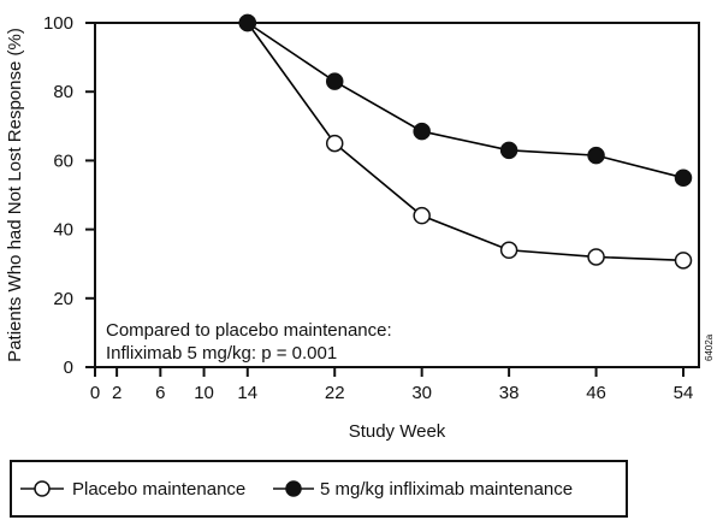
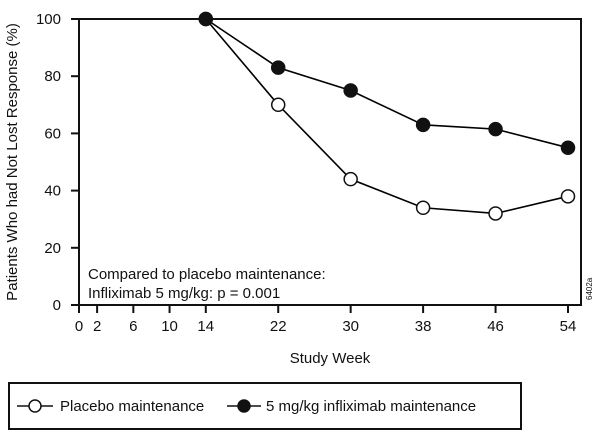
Placebo maintenance/22: 65 -> 70
5 mg/kg infliximab maintenance/30: 68 -> 75
Placebo maintenance/54: 31 -> 38
